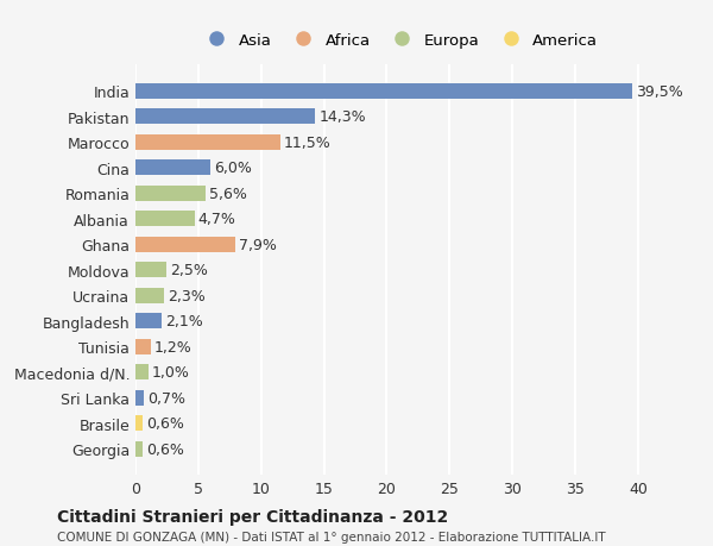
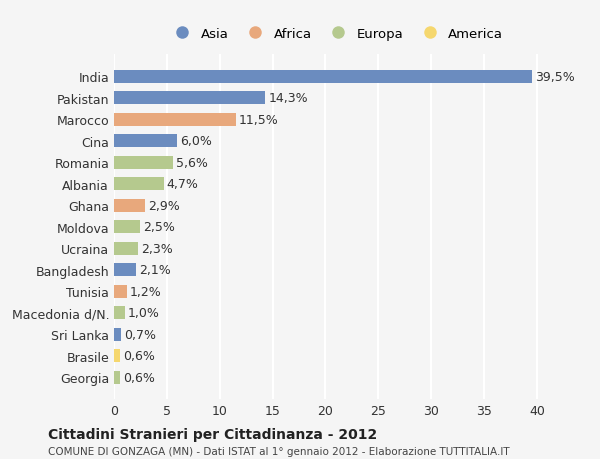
Ghana: 7,9% -> 2,9%
